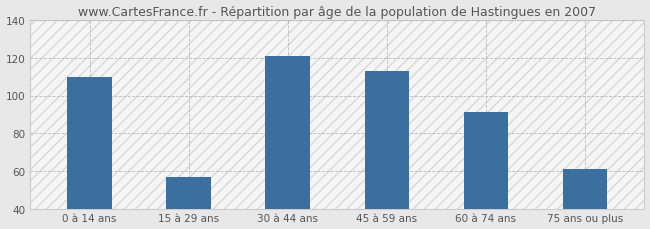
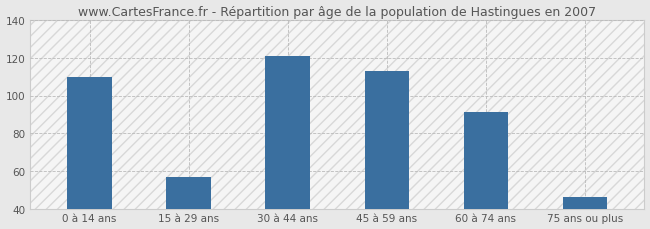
75 ans ou plus: 61 -> 46
